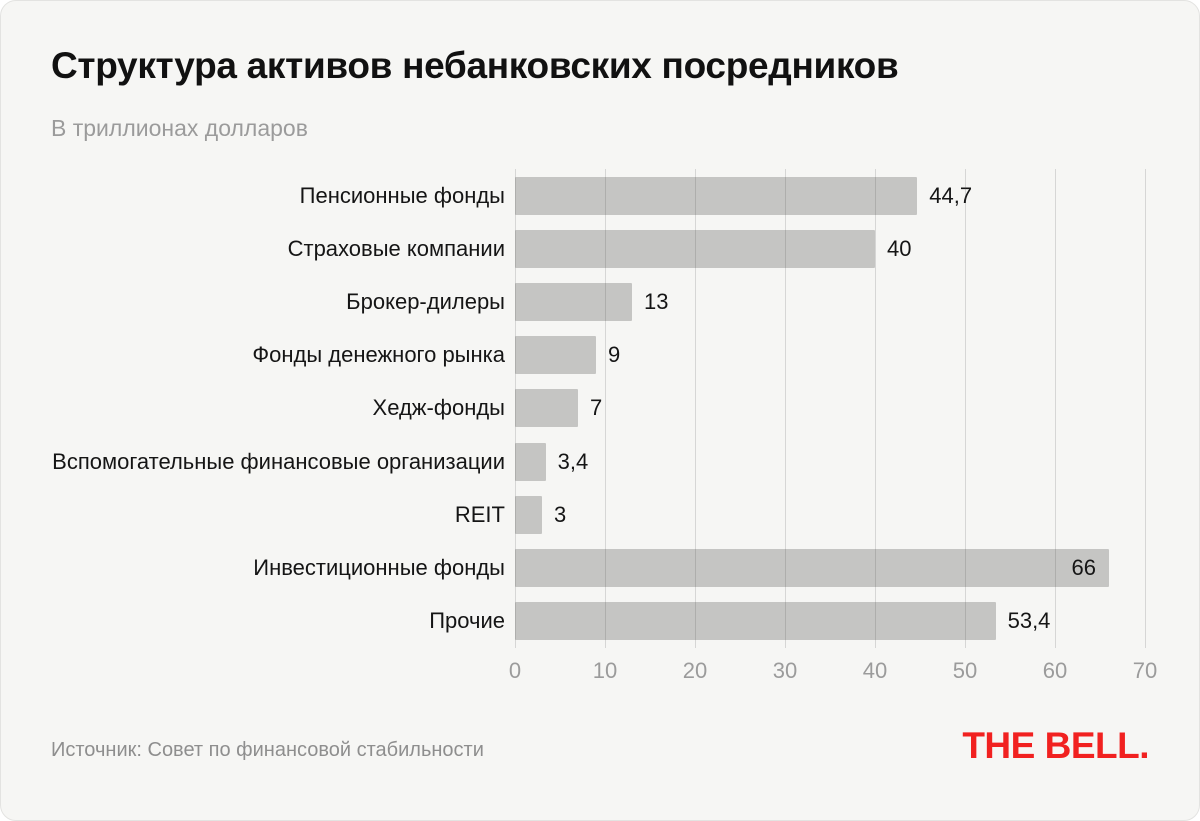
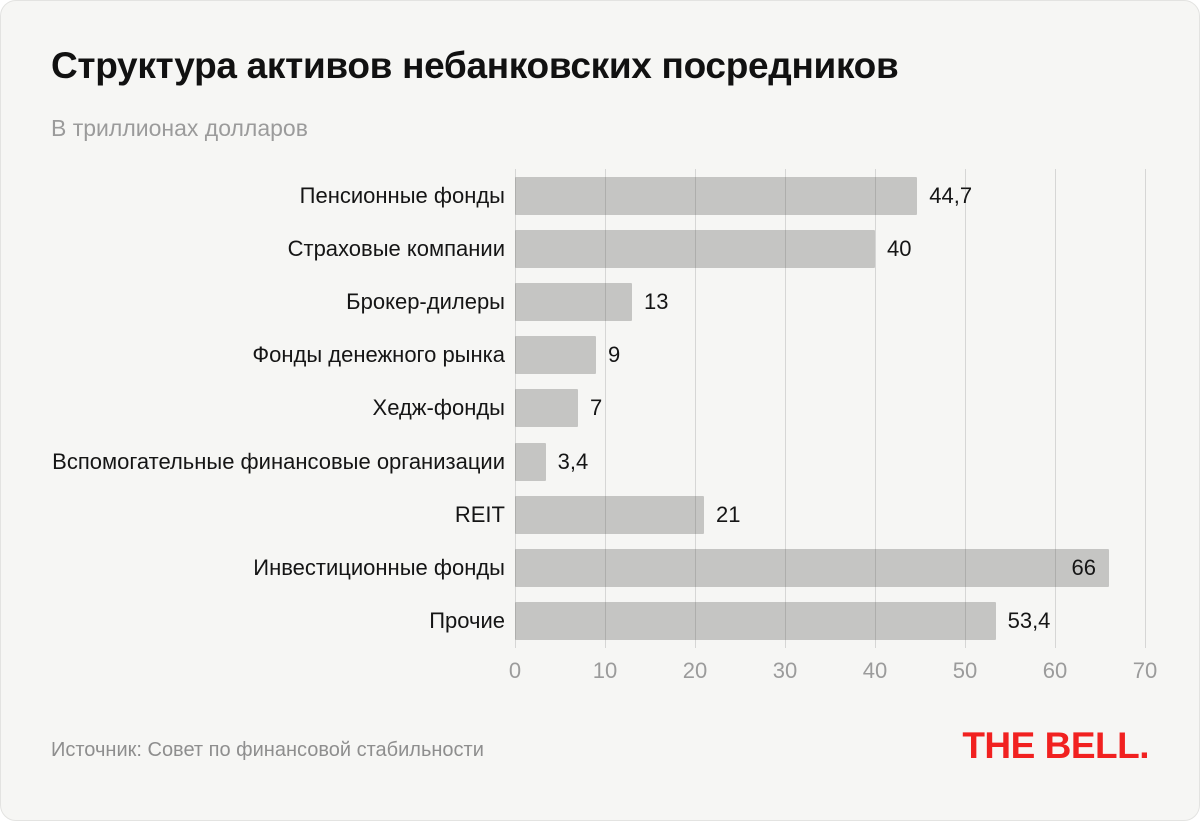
REIT: 3 -> 21
